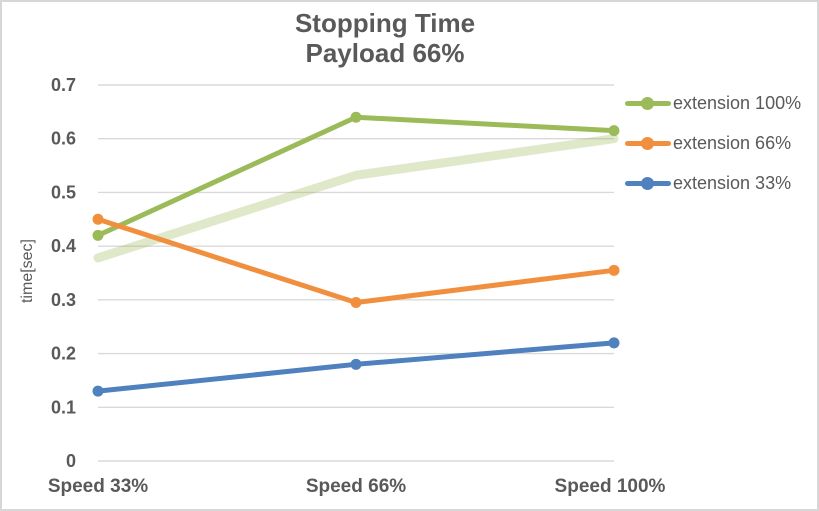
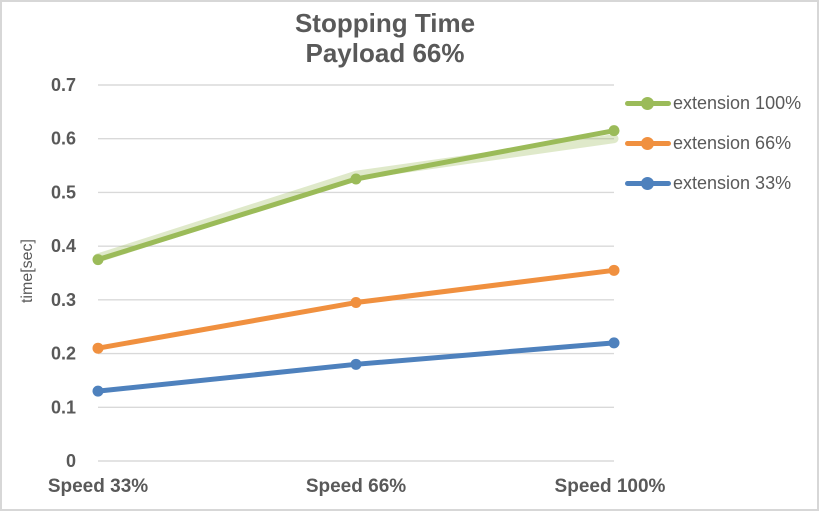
extension 100%/Speed 33%: 0.42 -> 0.38
extension 66%/Speed 33%: 0.45 -> 0.21
extension 100%/Speed 66%: 0.64 -> 0.53
